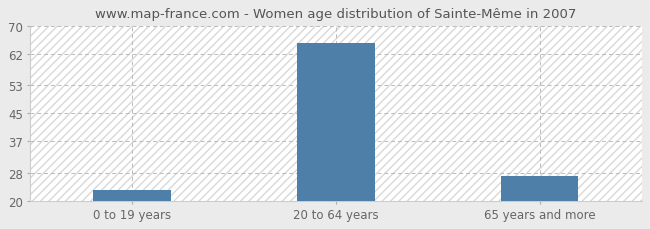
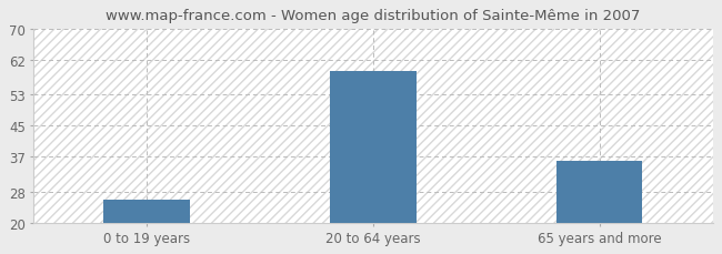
0 to 19 years: 23 -> 26
20 to 64 years: 65 -> 59
65 years and more: 27 -> 36
